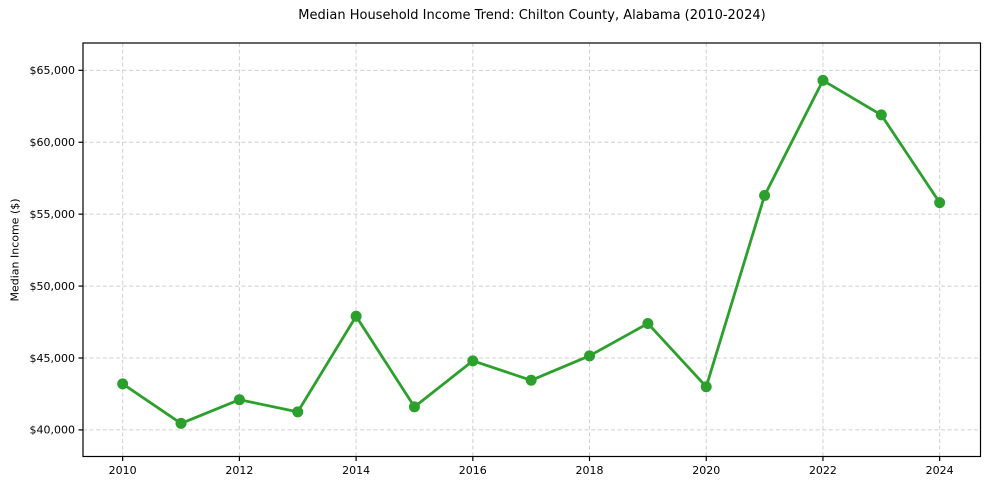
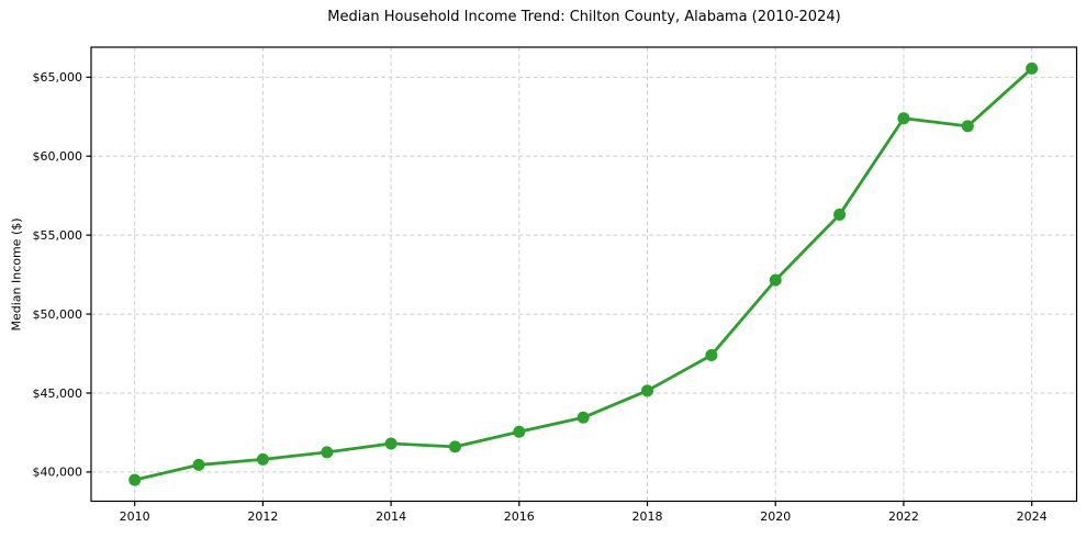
2010: $43200 -> $39500
2012: $42100 -> $40800
2014: $47900 -> $41800
2016: $44800 -> $42600
2020: $43000 -> $52200
2022: $64300 -> $62400
2024: $55800 -> $65600
